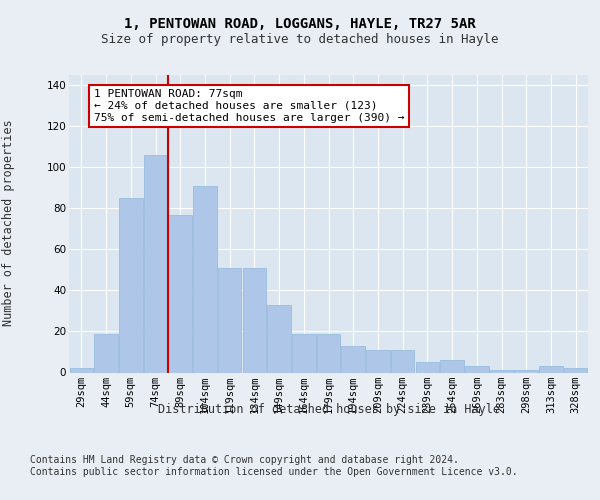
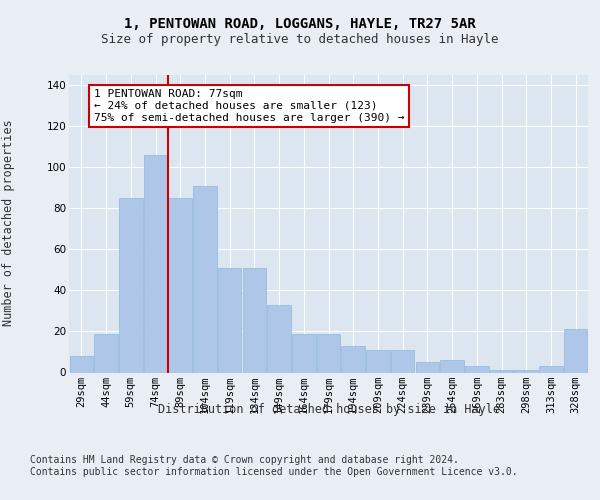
29sqm: 2 -> 8
89sqm: 77 -> 85
328sqm: 2 -> 21
